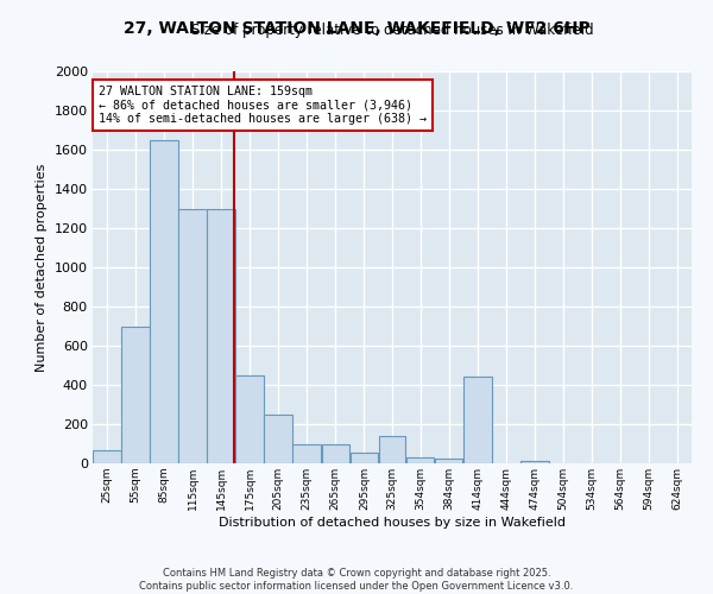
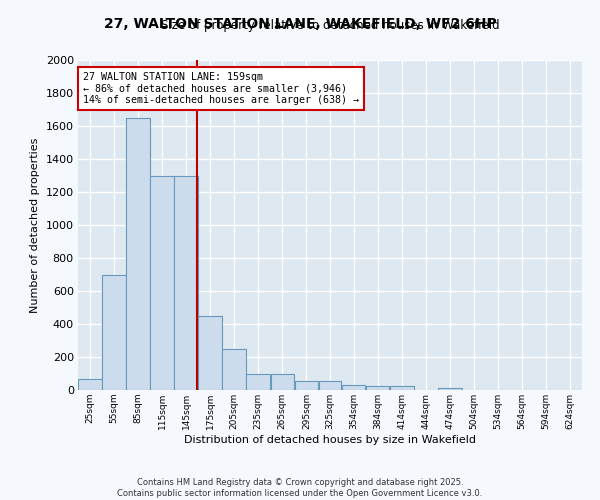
325sqm: 140 -> 60
414sqm: 440 -> 20
